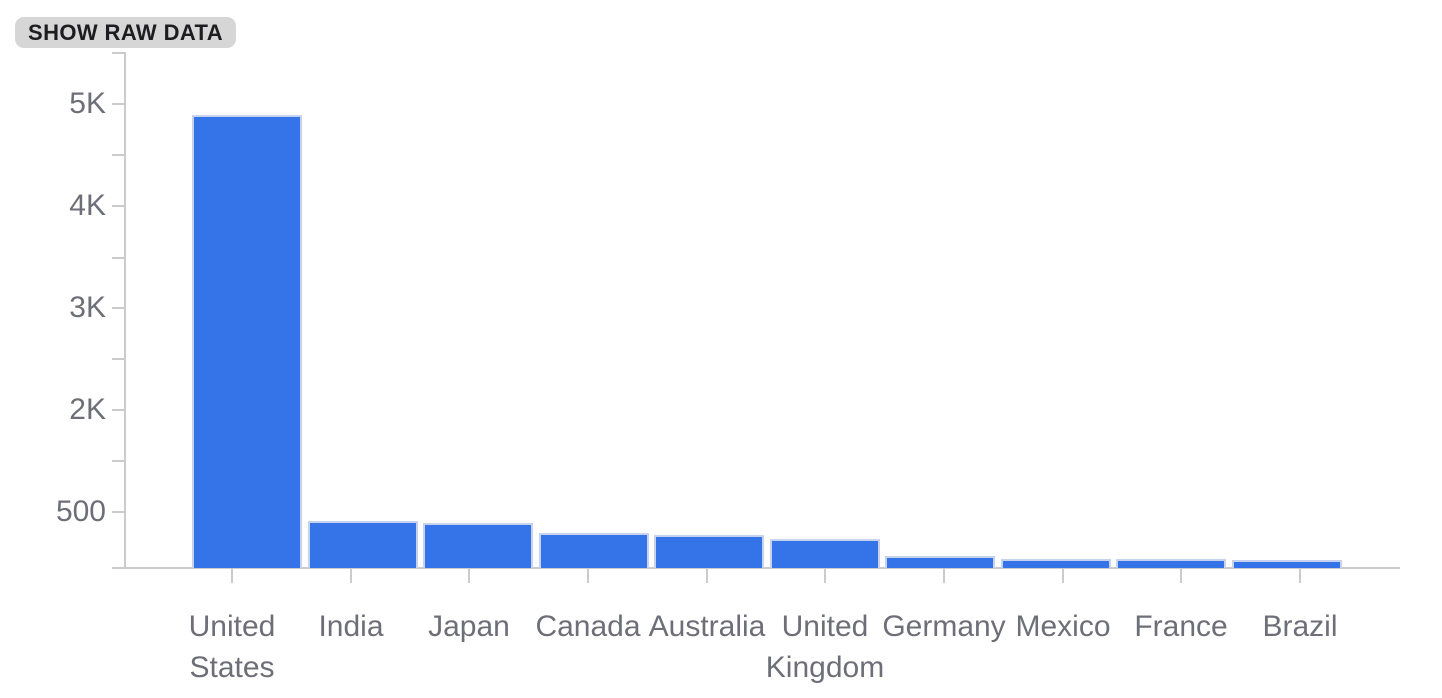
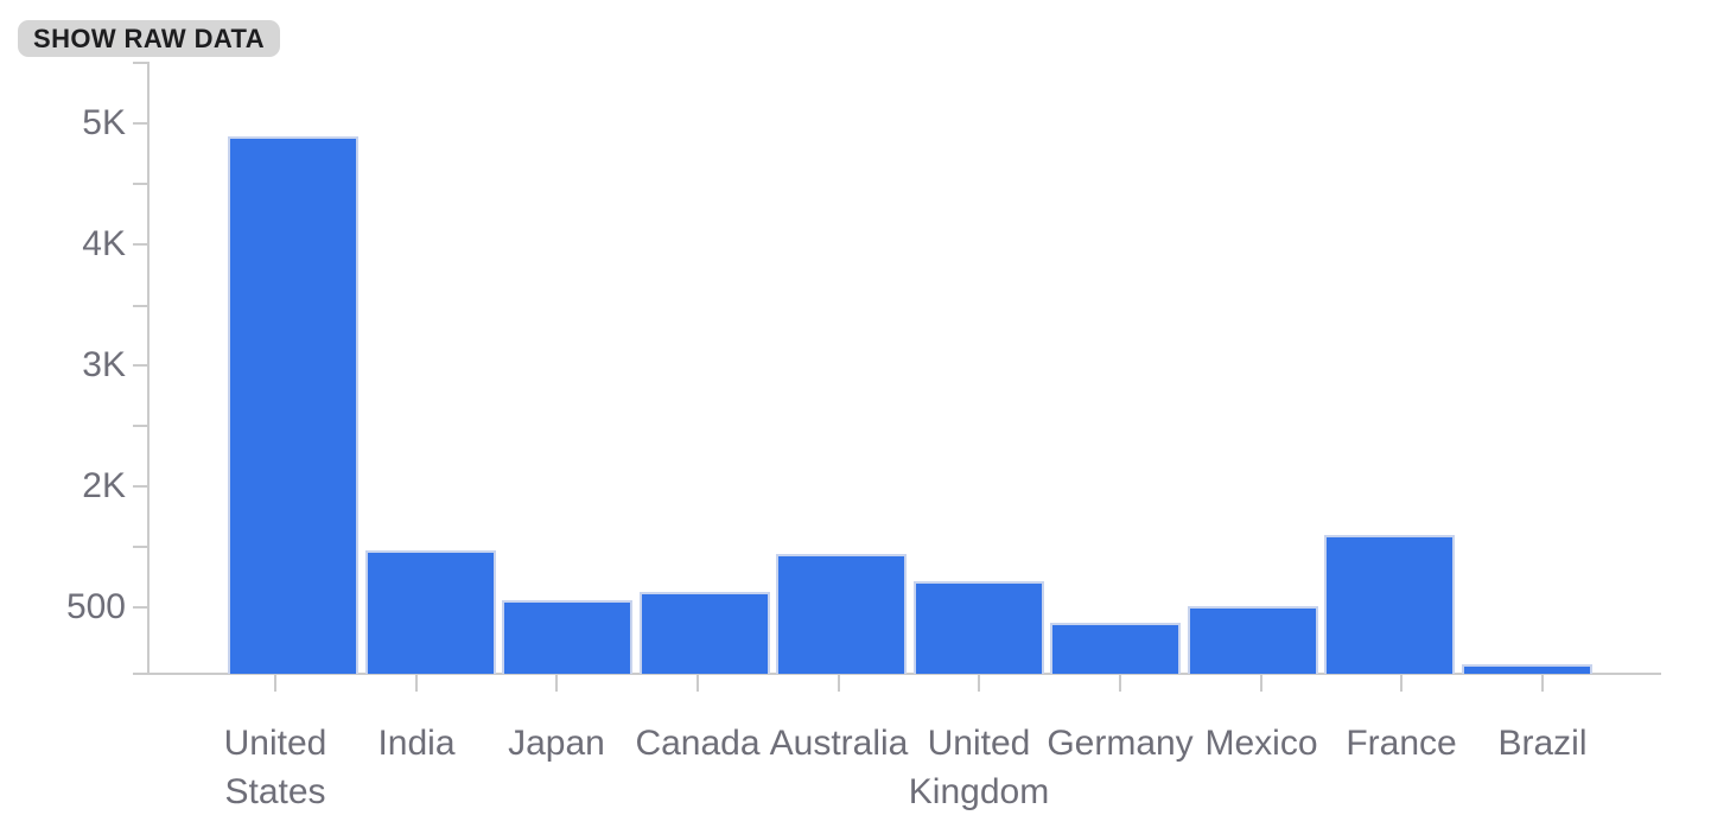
India: 0.42K -> 1.20K
Japan: 0.40K -> 0.59K
Canada: 0.31K -> 0.69K
Australia: 0.30K -> 1.16K
United Kingdom: 0.26K -> 0.83K
Germany: 0.10K -> 0.38K
Mexico: 0.08K -> 0.51K
France: 0.08K -> 1.39K
